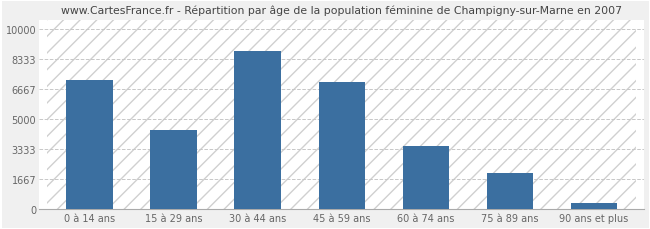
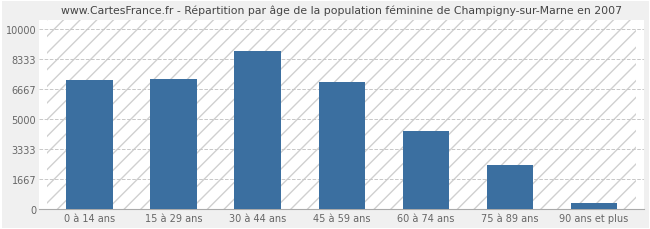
15 à 29 ans: 4400 -> 7200
60 à 74 ans: 3500 -> 4400
75 à 89 ans: 2000 -> 2400
